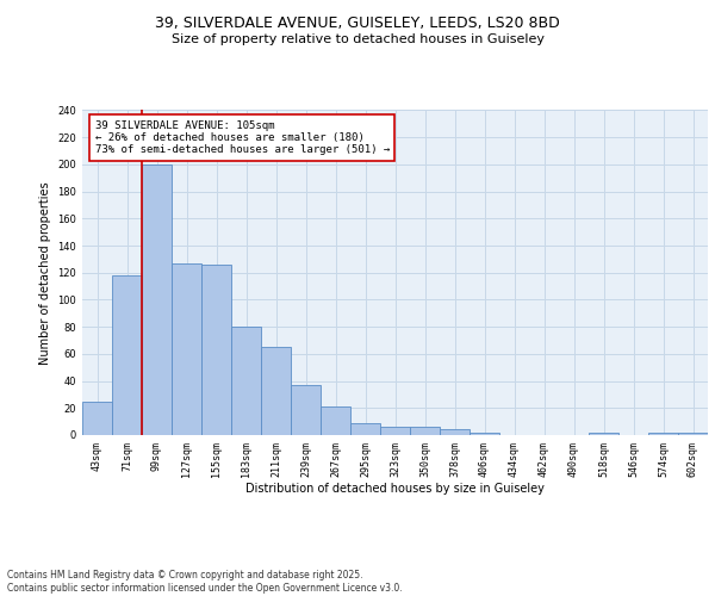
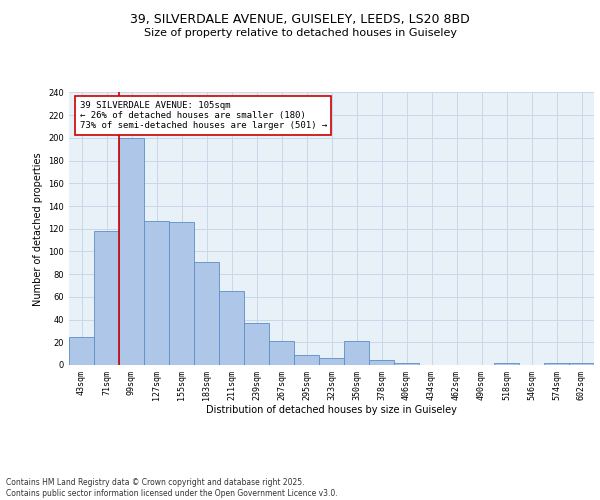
183sqm: 80 -> 91
350sqm: 6 -> 21
